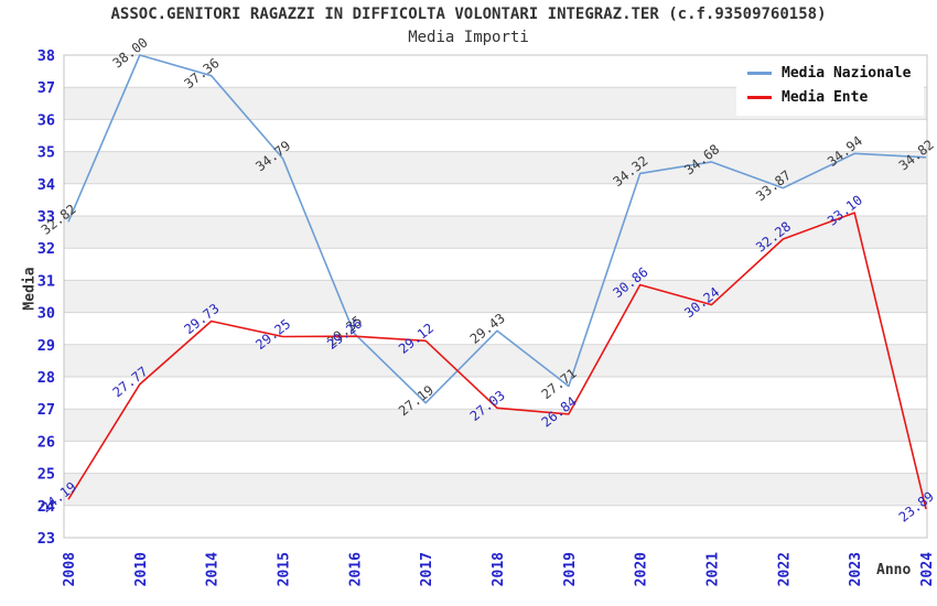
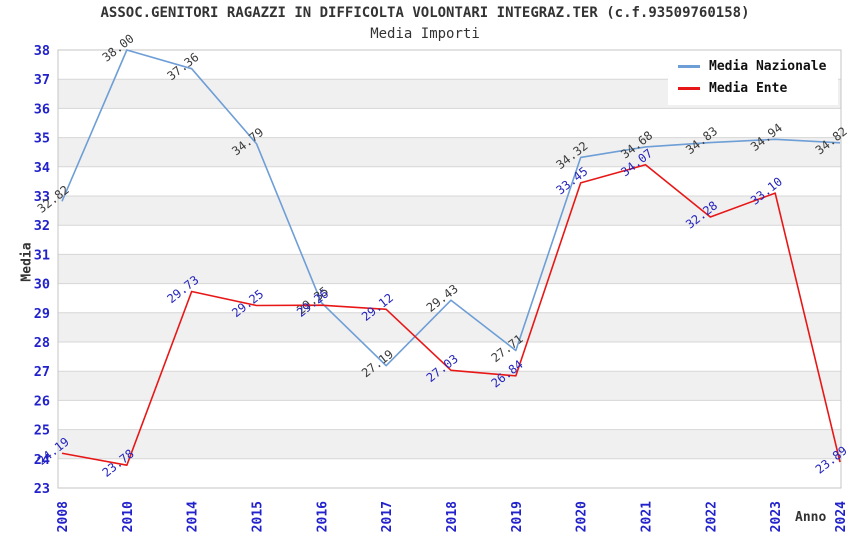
Media Ente/2010: 27.77 -> 23.78
Media Ente/2020: 30.86 -> 33.45
Media Ente/2021: 30.24 -> 34.07
Media Nazionale/2022: 33.87 -> 34.83
